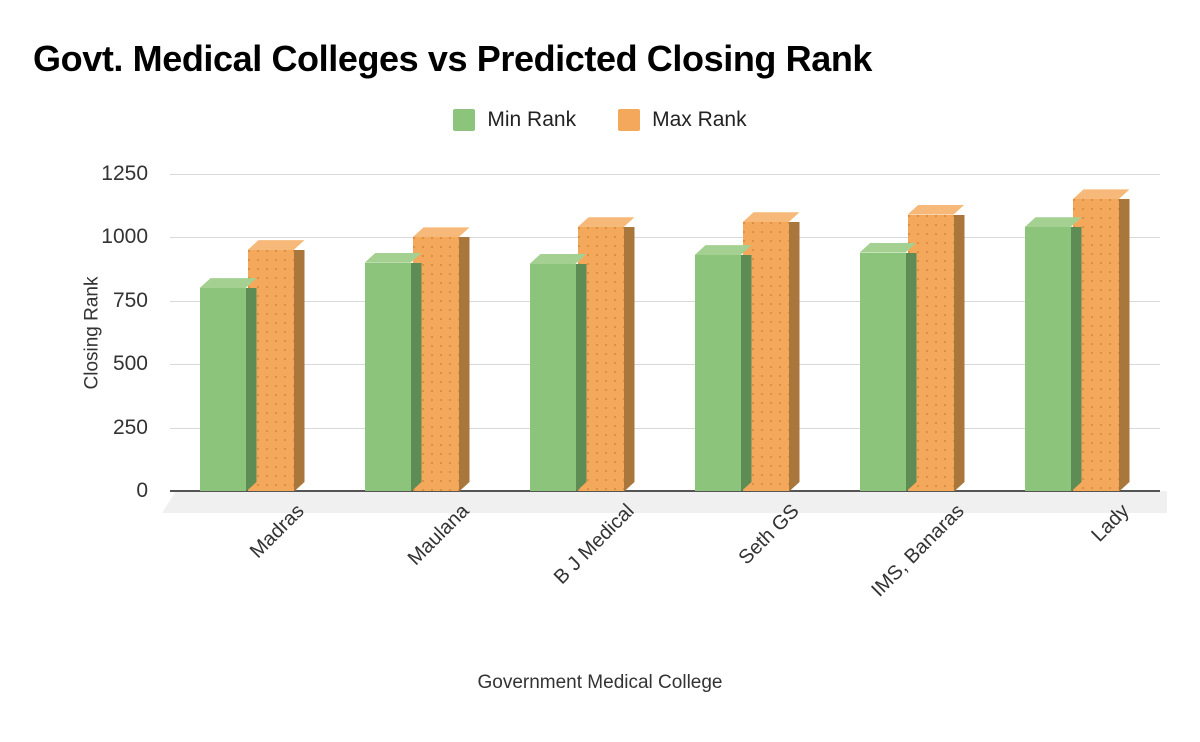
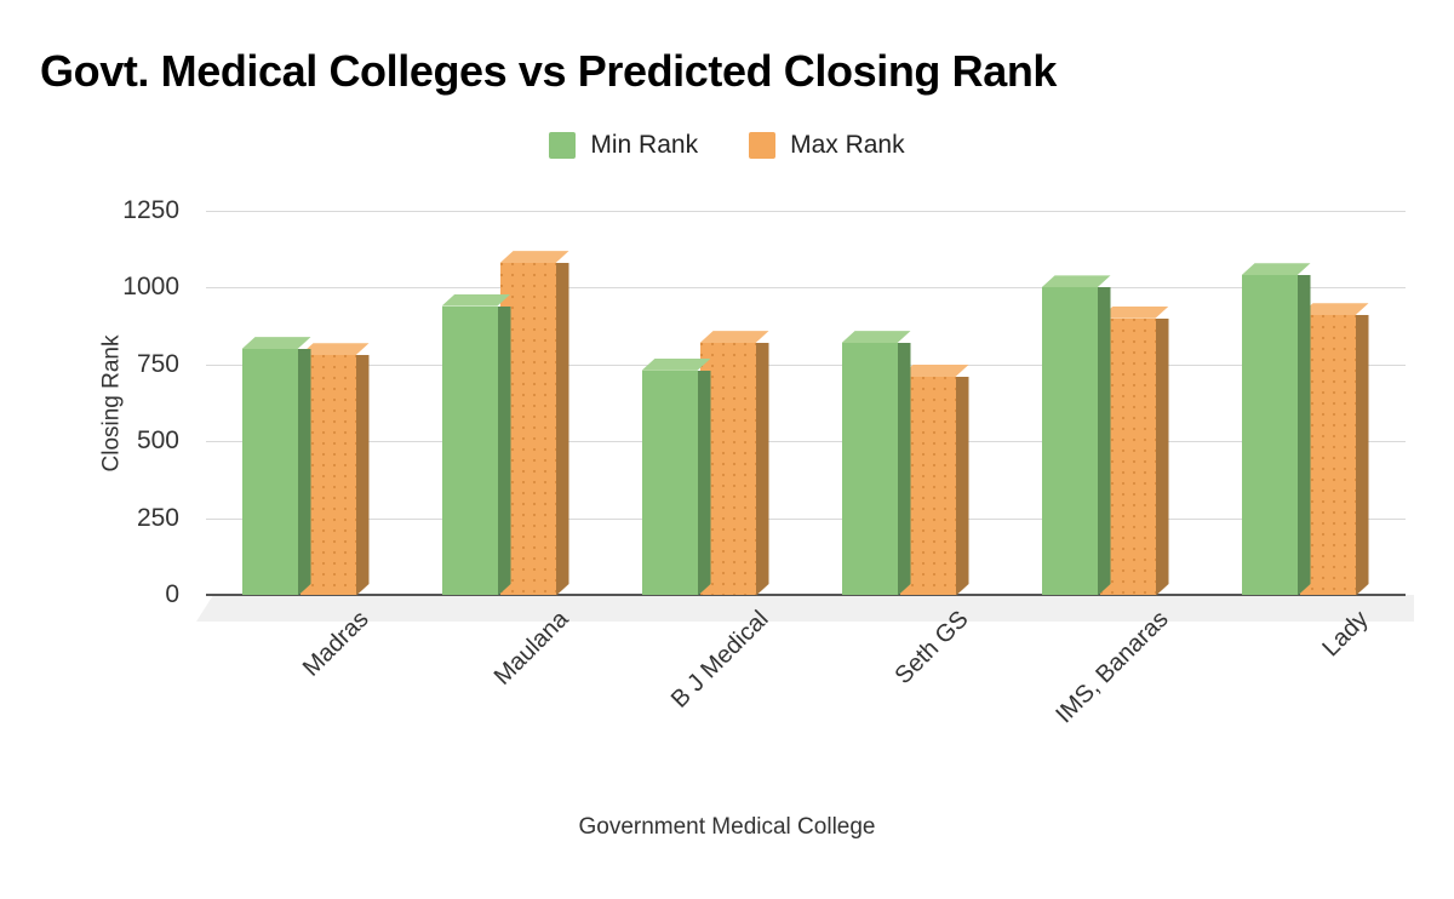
Max Rank/Madras: 950 -> 780
Min Rank/Maulana: 900 -> 940
Max Rank/Maulana: 1000 -> 1080
Min Rank/B J Medical: 900 -> 730
Max Rank/B J Medical: 1040 -> 820
Min Rank/Seth GS: 930 -> 820
Max Rank/Seth GS: 1060 -> 710
Min Rank/IMS, Banaras: 940 -> 1000
Max Rank/IMS, Banaras: 1090 -> 900
Max Rank/Lady: 1150 -> 910
